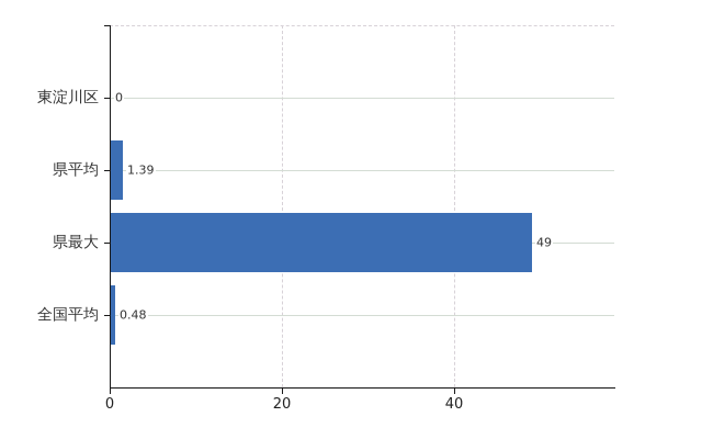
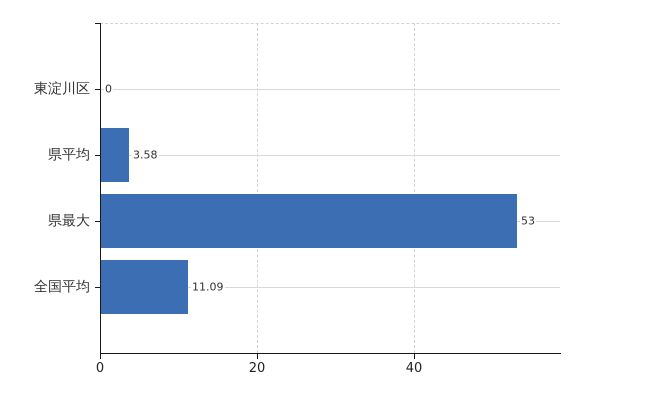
県平均: 1.39 -> 3.58
県最大: 49 -> 53
全国平均: 0.48 -> 11.09
